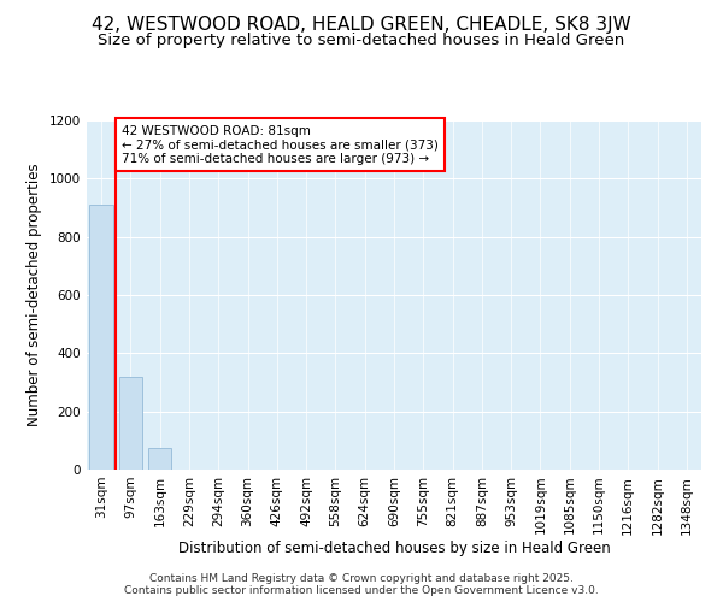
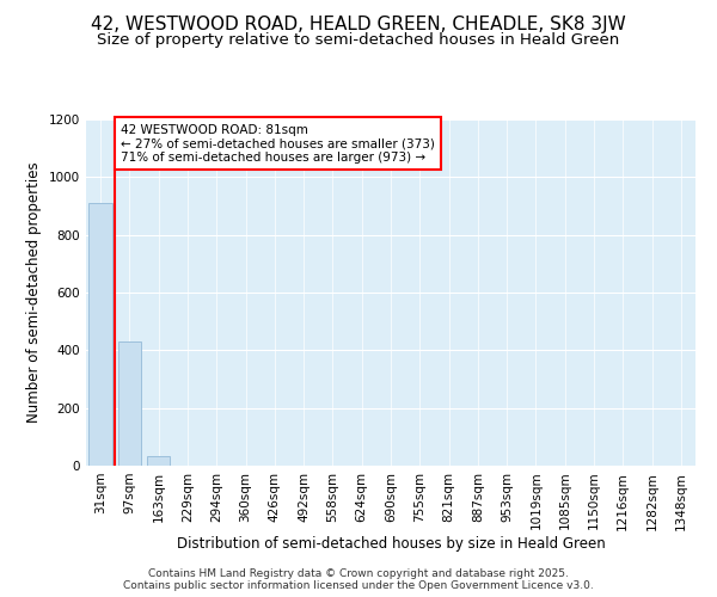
97sqm: 320 -> 430
163sqm: 75 -> 35
